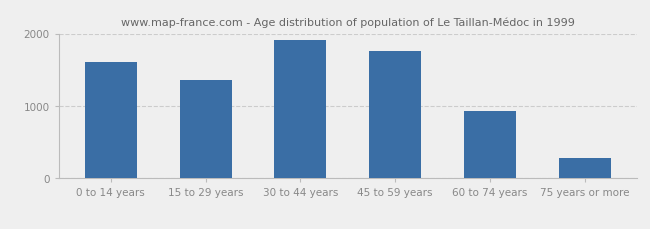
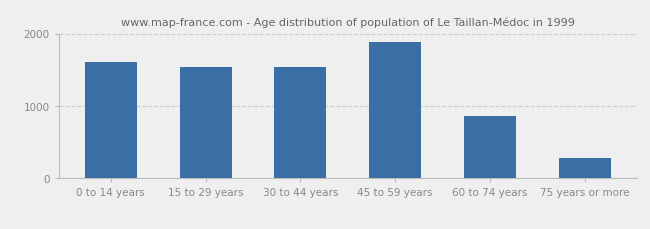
15 to 29 years: 1350 -> 1540
30 to 44 years: 1900 -> 1540
45 to 59 years: 1760 -> 1880
60 to 74 years: 930 -> 860
